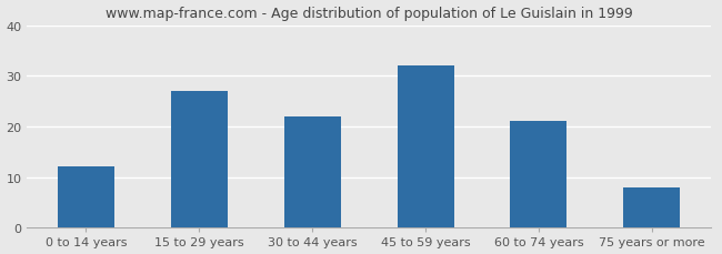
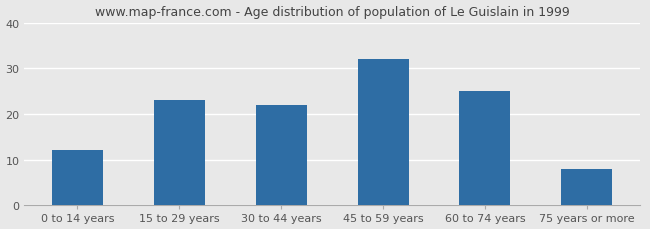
15 to 29 years: 27 -> 23
60 to 74 years: 21 -> 25
